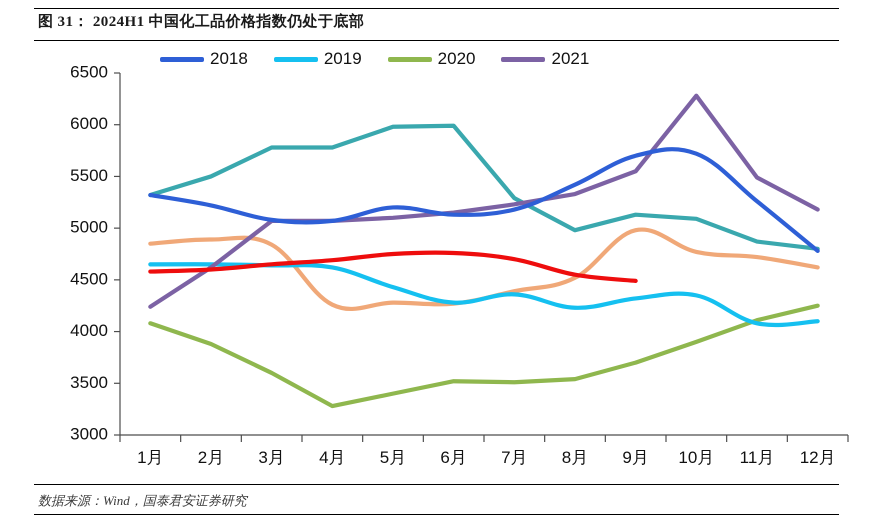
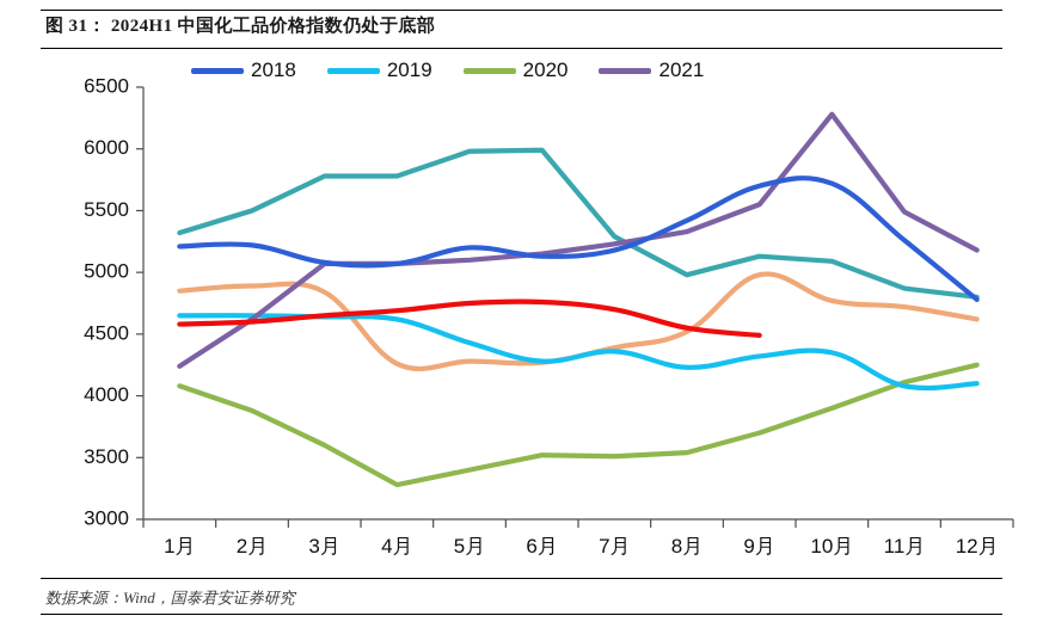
2018/1月: 5320 -> 5210
